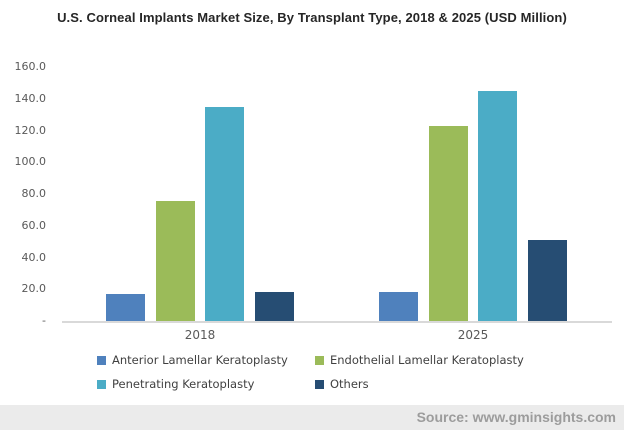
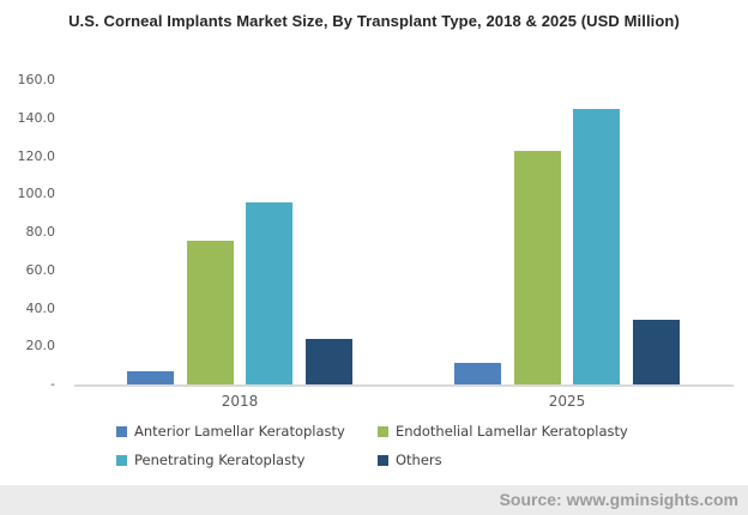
Anterior Lamellar Keratoplasty/2018: 17 -> 7
Penetrating Keratoplasty/2018: 135 -> 96
Others/2018: 18 -> 24
Anterior Lamellar Keratoplasty/2025: 18 -> 12
Others/2025: 51 -> 34
